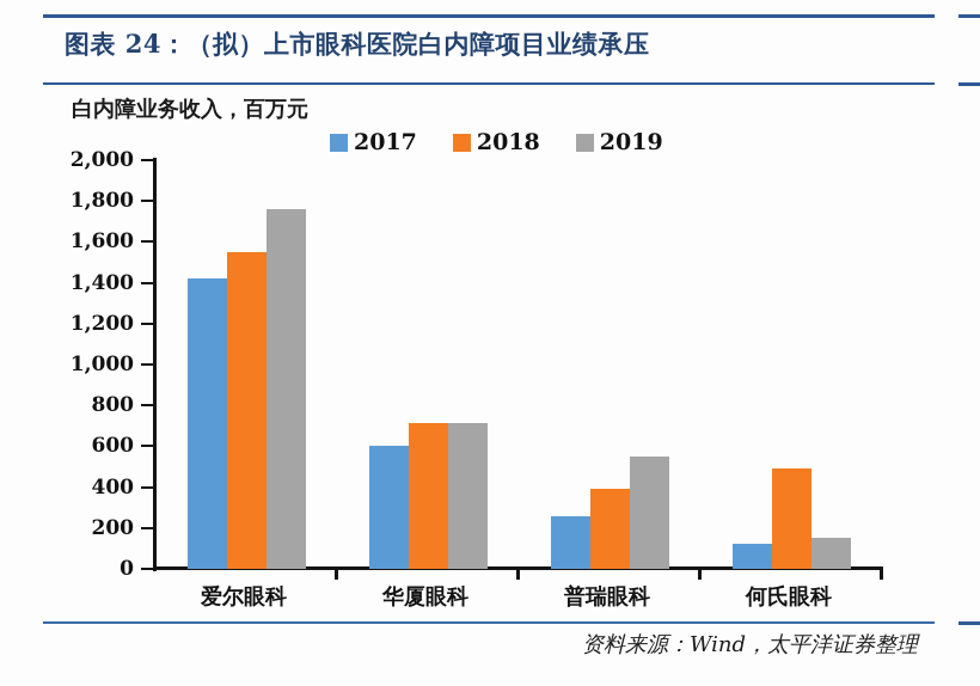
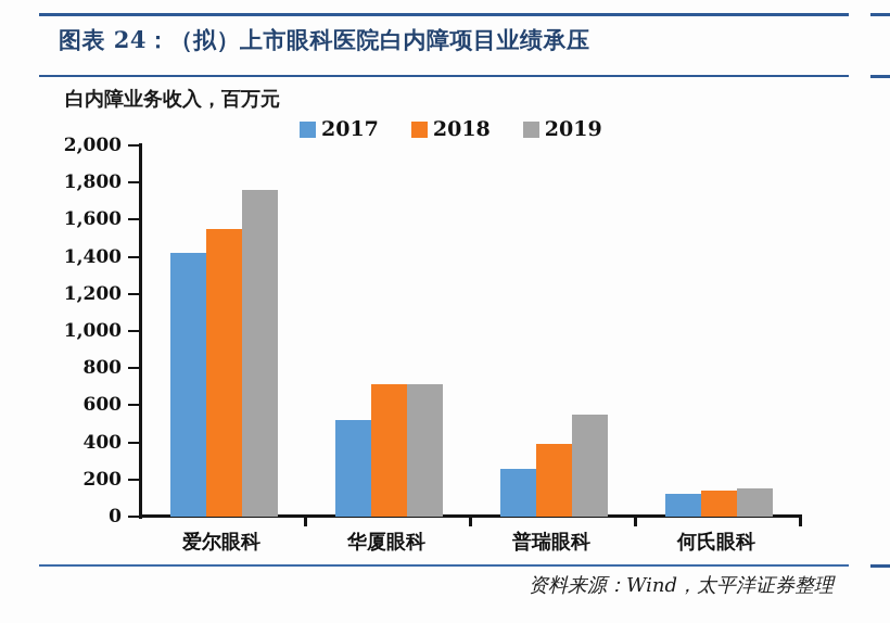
2017/华厦眼科: 600 -> 520
2018/何氏眼科: 490 -> 140
